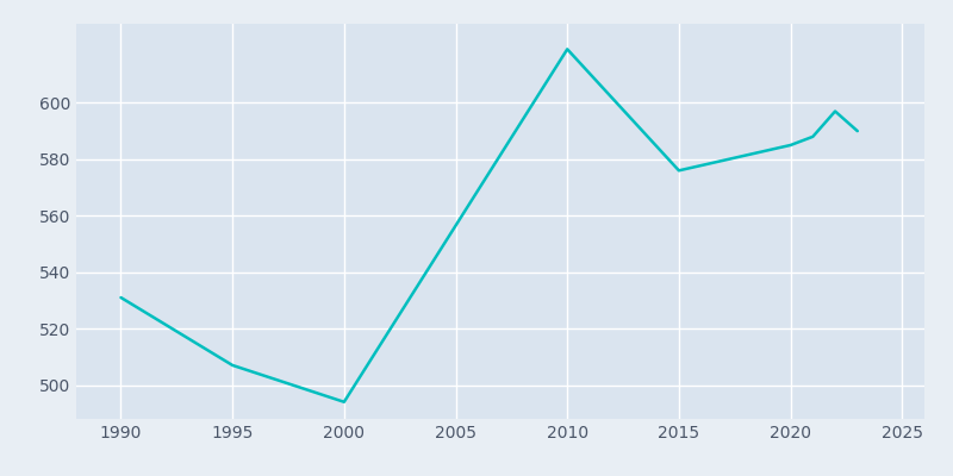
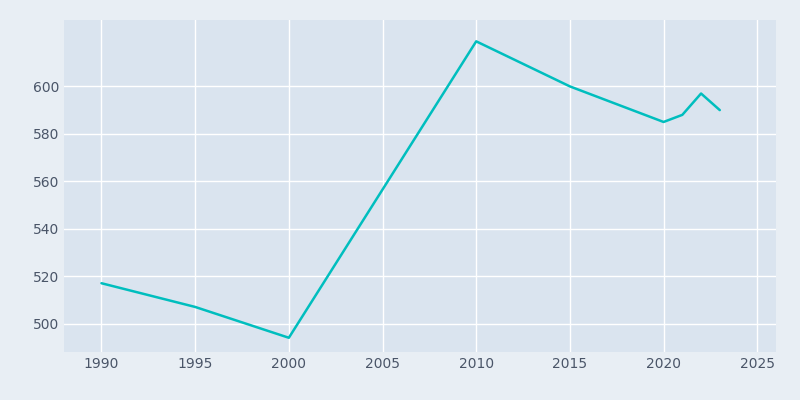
1990: 531 -> 517
2015: 576 -> 600
